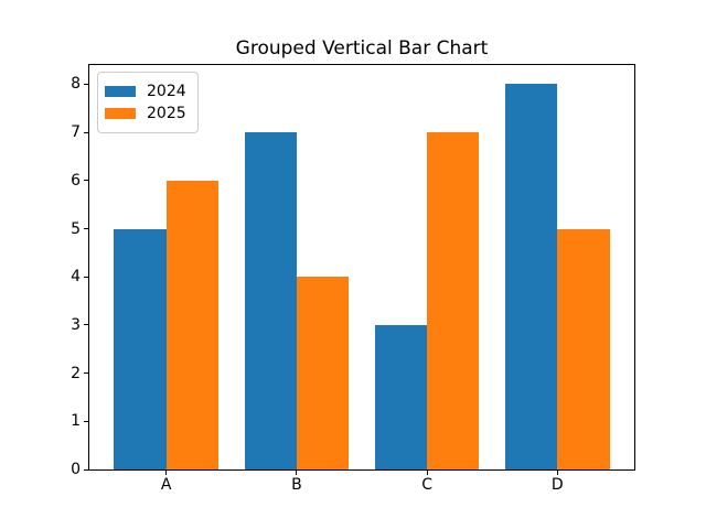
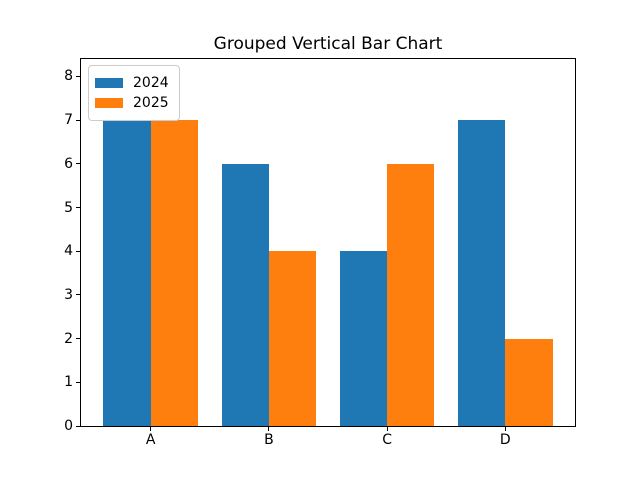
2024/A: 5 -> 7
2025/A: 6 -> 7
2024/B: 7 -> 6
2024/C: 3 -> 4
2025/C: 7 -> 6
2024/D: 8 -> 7
2025/D: 5 -> 2
